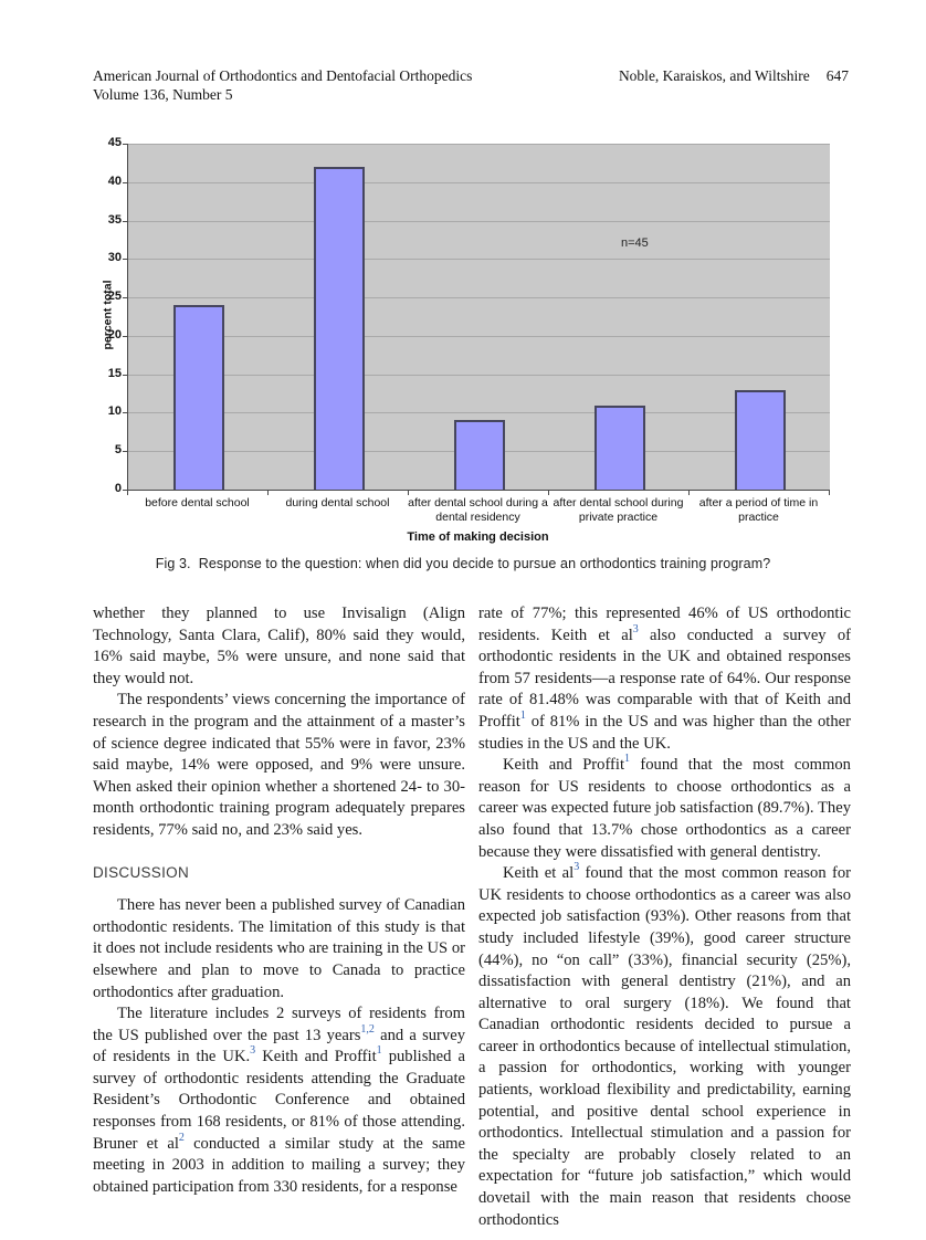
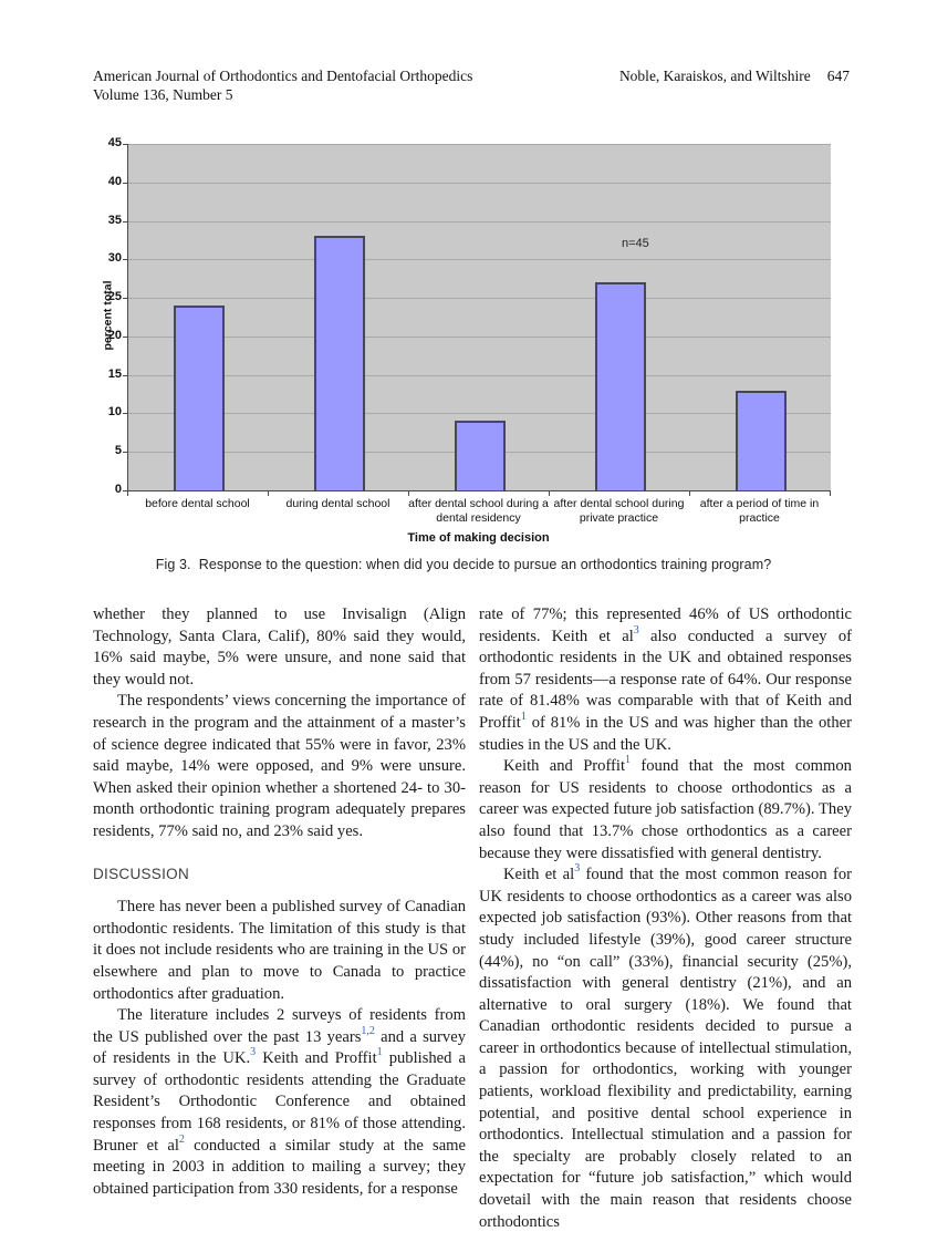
during dental school: 42 -> 33
after dental school during private practice: 11 -> 27
